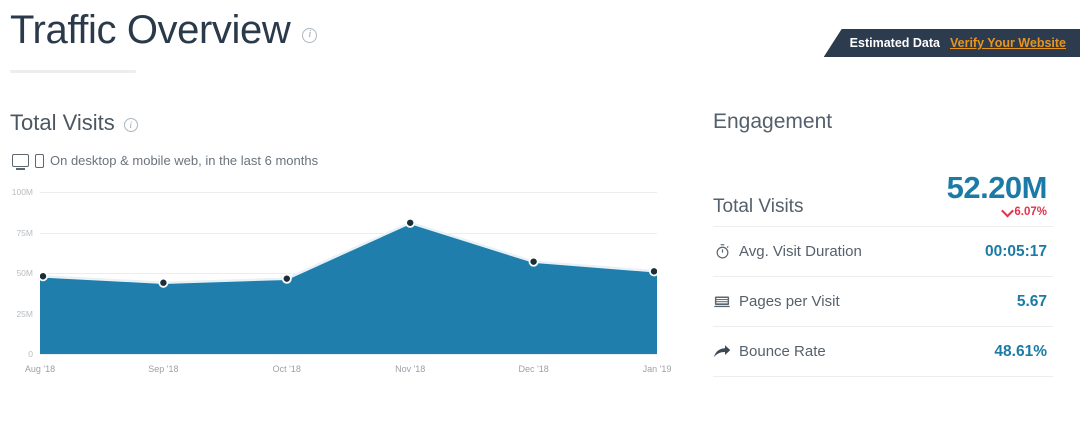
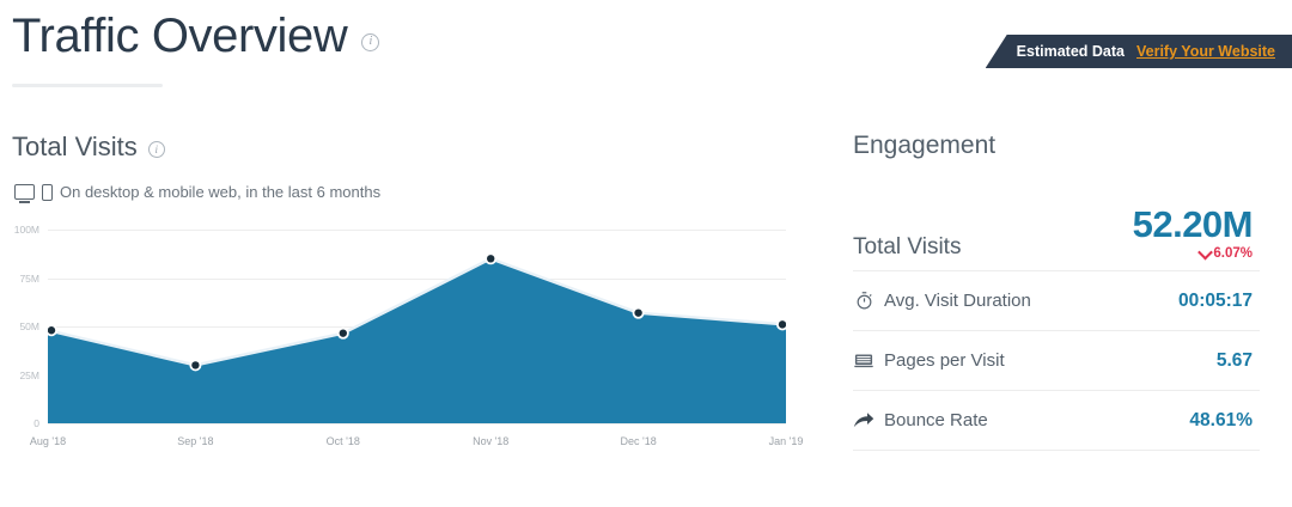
Sep '18: 44M -> 30M
Nov '18: 81M -> 85M
